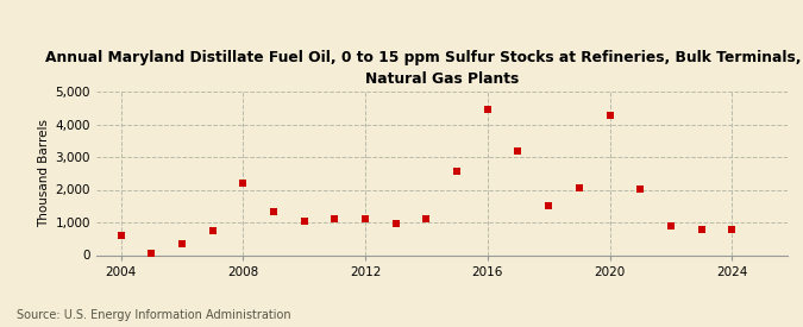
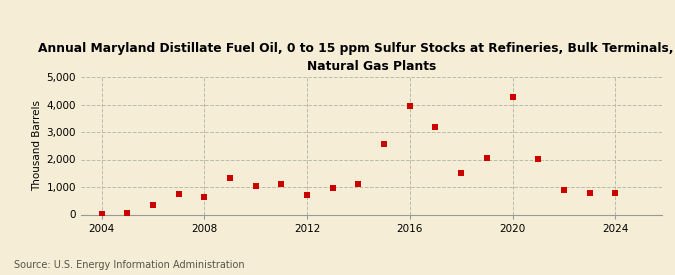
2004: 600 -> 30
2008: 2,200 -> 620
2012: 1,100 -> 720
2016: 4,450 -> 3,960
